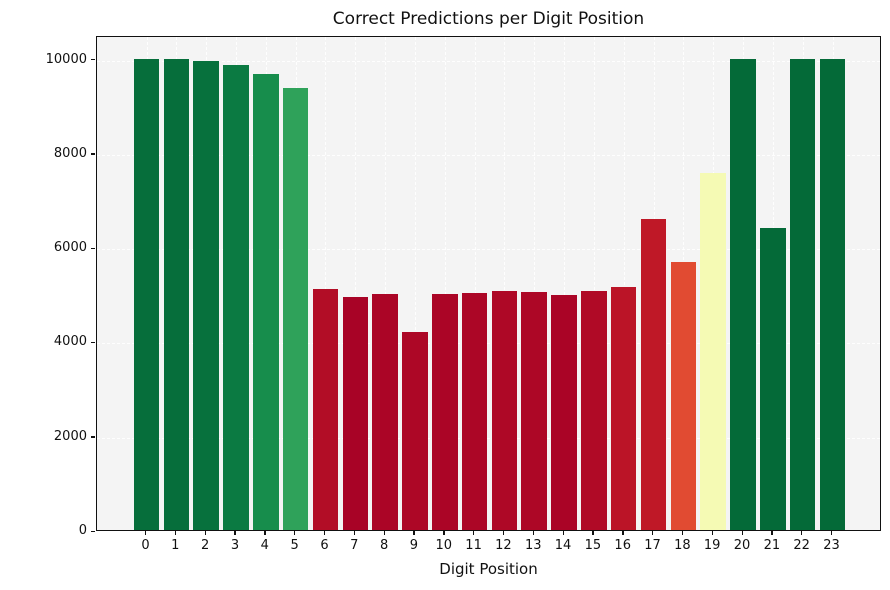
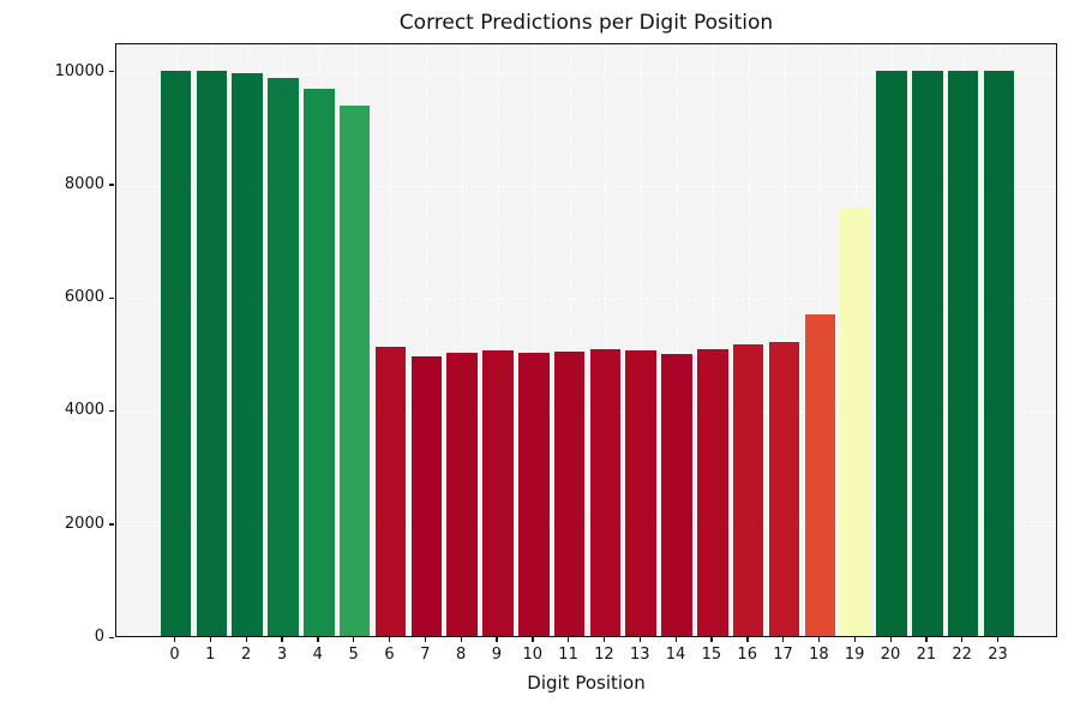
9: 4200 -> 5000
17: 6600 -> 5200
21: 6400 -> 10000
